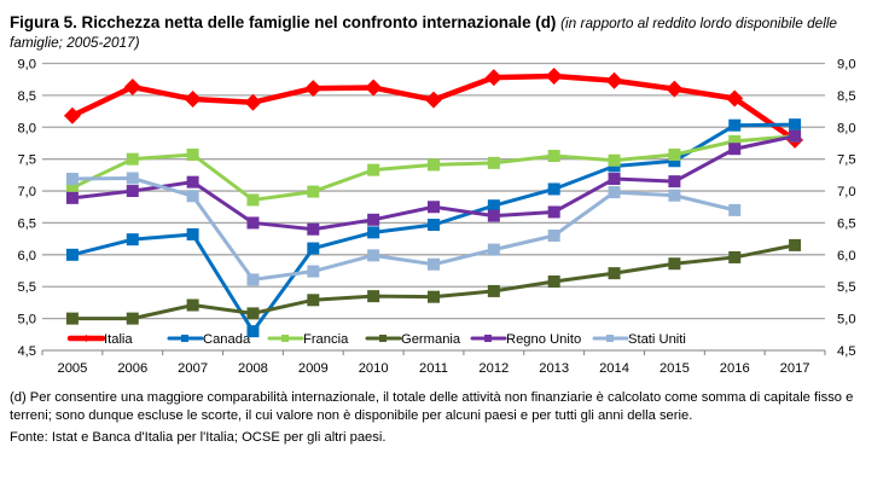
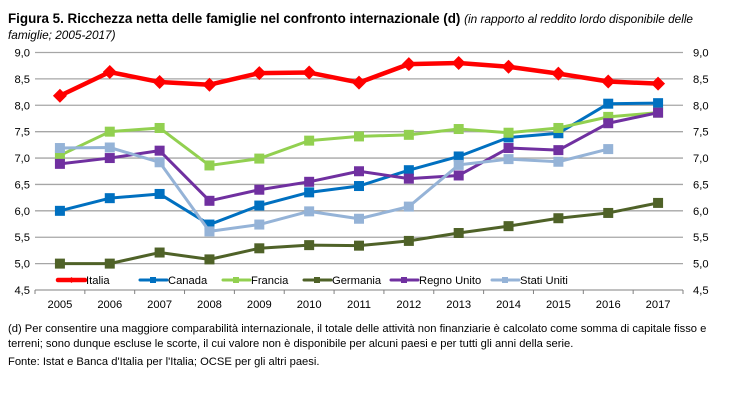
Canada/2008: 4,8 -> 5,7
Regno Unito/2008: 6,5 -> 6,2
Stati Uniti/2013: 6,3 -> 6,9
Stati Uniti/2016: 6,7 -> 7,2
Italia/2017: 7,8 -> 8,4
